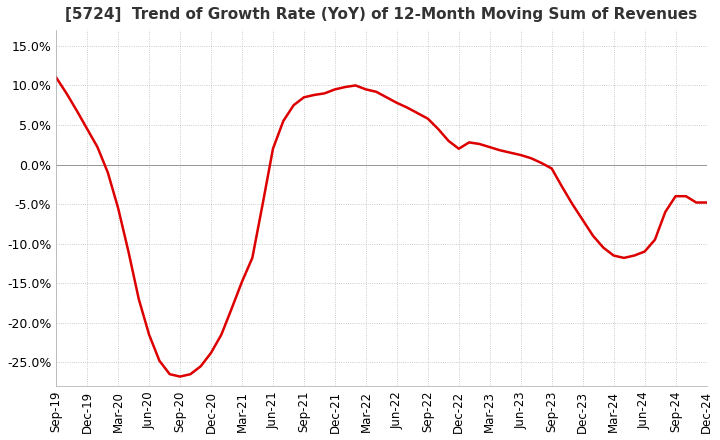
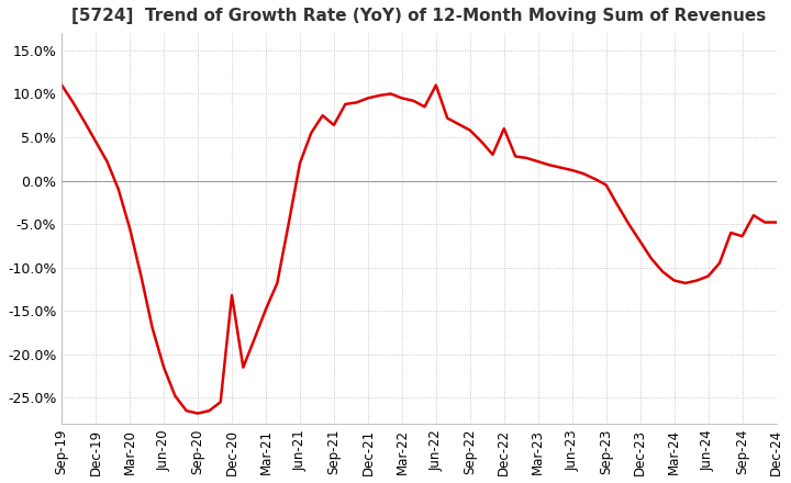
Dec-20: -23.8% -> -13.2%
Sep-21: 8.5% -> 6.4%
Jun-22: 7.8% -> 11.0%
Dec-22: 2.0% -> 6.0%
Sep-24: -4.0% -> -6.4%
